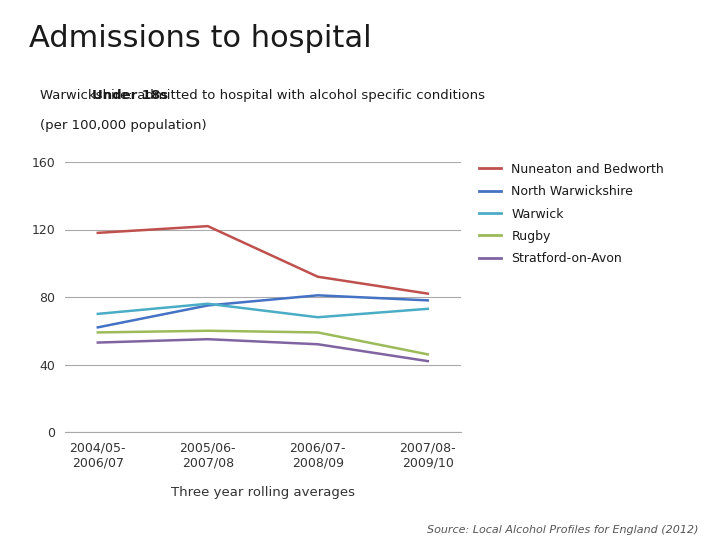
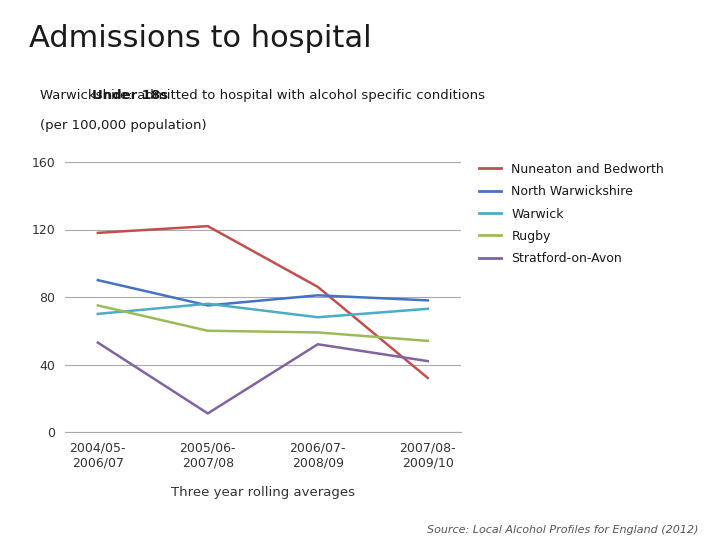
North Warwickshire/2004/05- 2006/07: 62 -> 90
Rugby/2004/05- 2006/07: 59 -> 75
Stratford-on-Avon/2005/06- 2007/08: 55 -> 11
Nuneaton and Bedworth/2006/07- 2008/09: 92 -> 86
Nuneaton and Bedworth/2007/08- 2009/10: 82 -> 32
Rugby/2007/08- 2009/10: 46 -> 54
